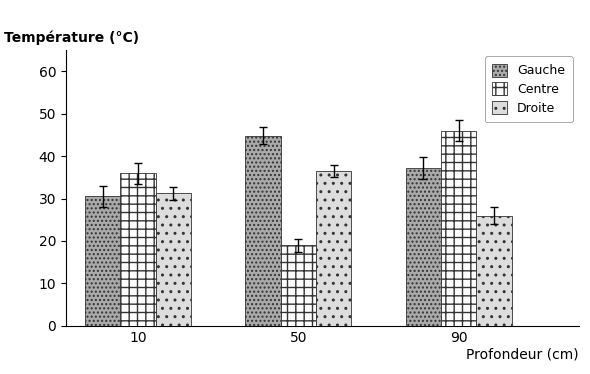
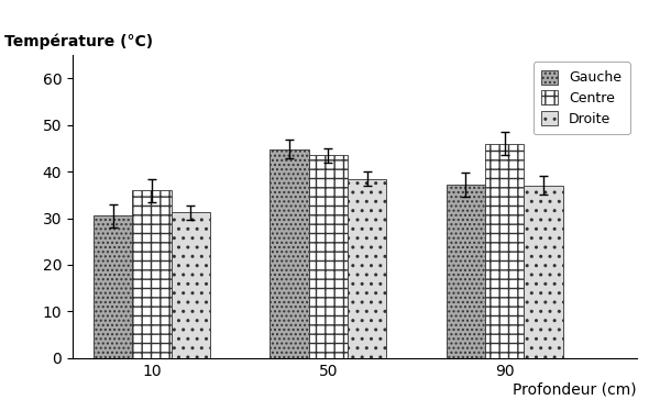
Centre/50: 19.0 -> 43.5
Droite/50: 36.5 -> 38.5
Droite/90: 26.0 -> 37.0
